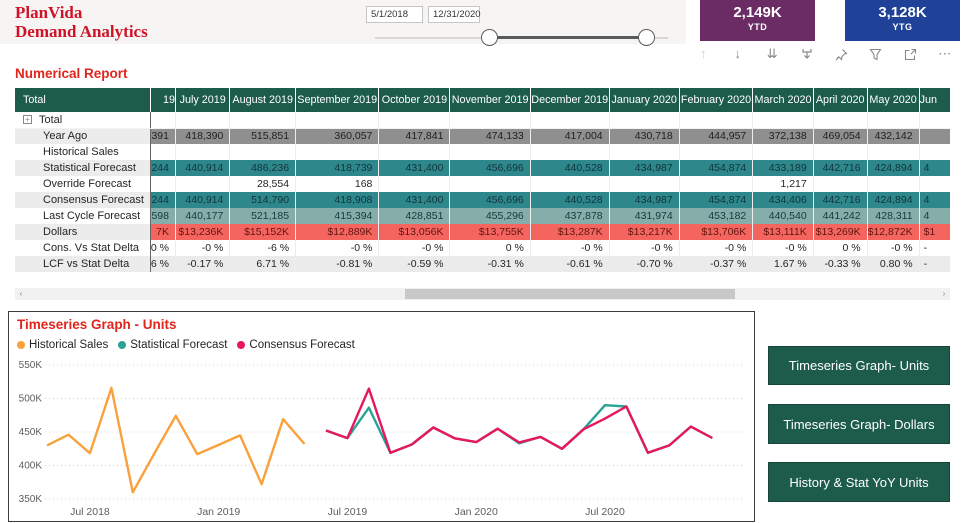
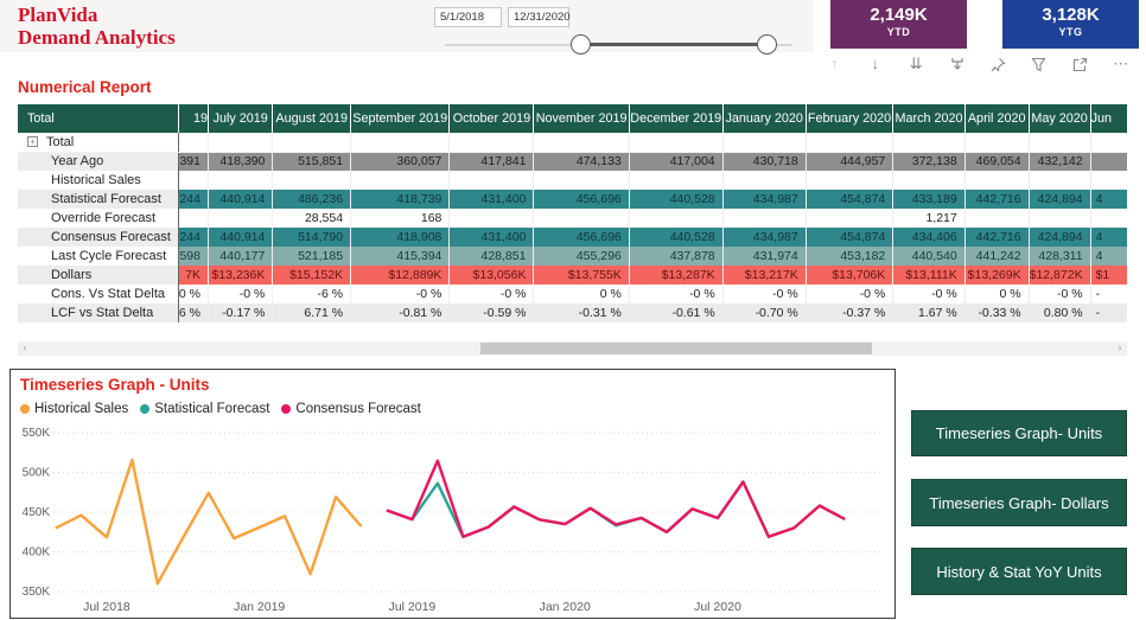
Statistical Forecast/Jul 2020: 490K -> 440K
Consensus Forecast/Jul 2020: 470K -> 440K
